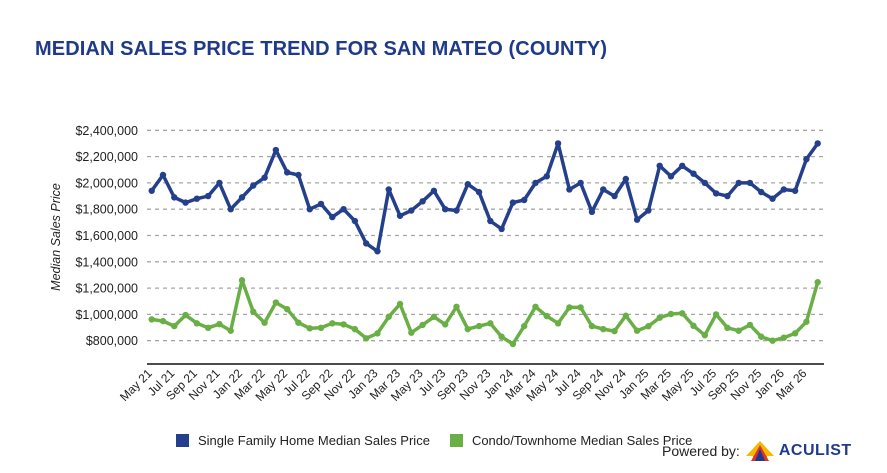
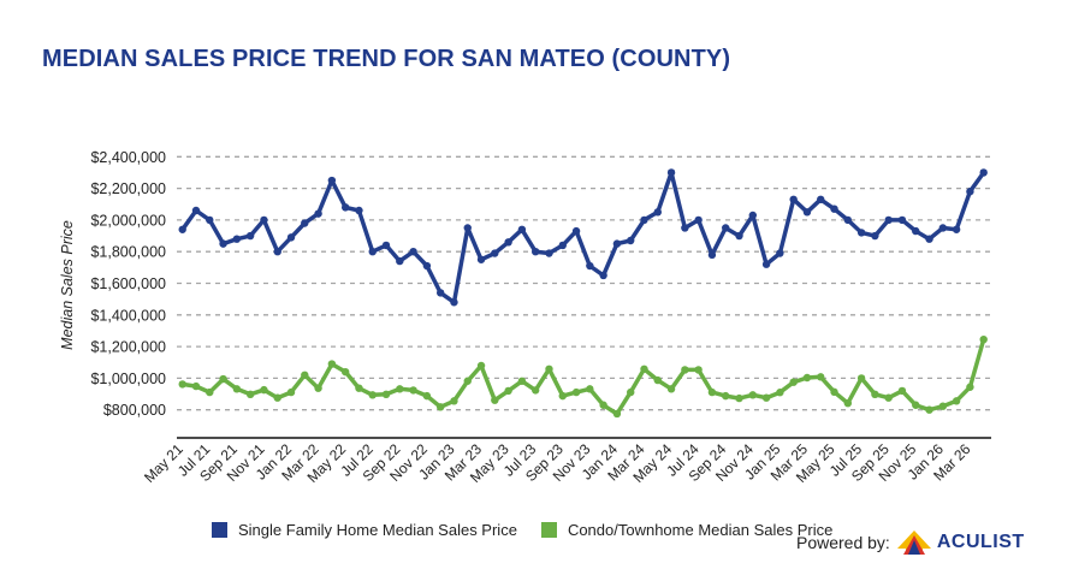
Single Family Home Median Sales Price/Jul 21: $1890000 -> $2000000
Condo/Townhome Median Sales Price/Jan 22: $1260000 -> $910000
Single Family Home Median Sales Price/Sep 23: $1990000 -> $1840000
Condo/Townhome Median Sales Price/Nov 24: $990000 -> $890000
